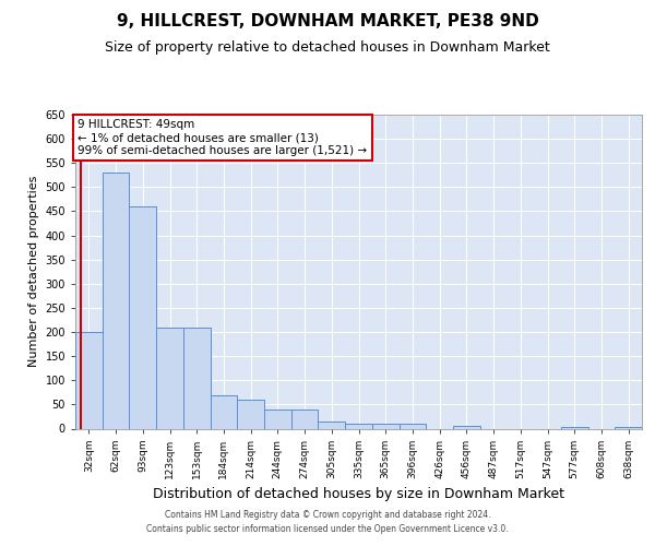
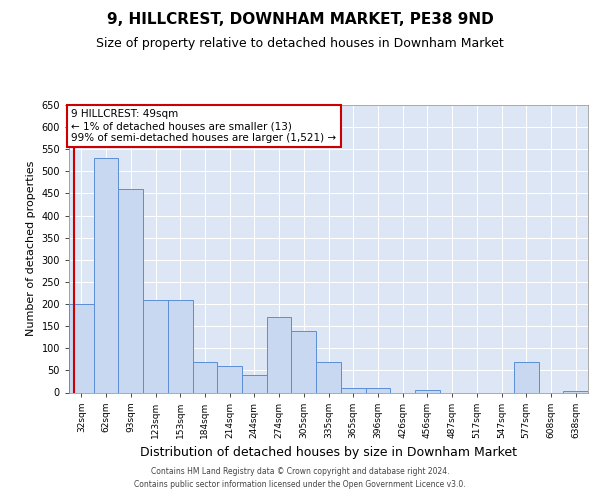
274sqm: 40 -> 170
305sqm: 15 -> 140
335sqm: 10 -> 70
577sqm: 3 -> 70
